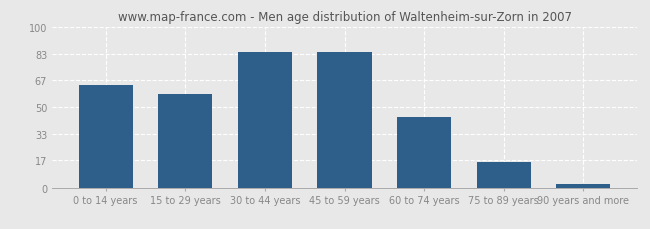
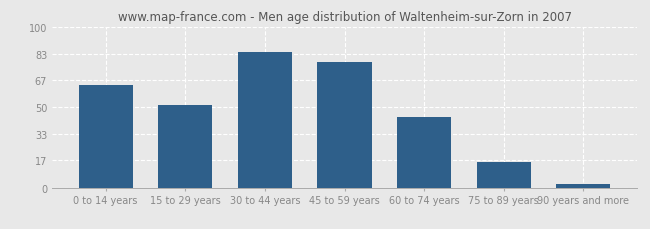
15 to 29 years: 58 -> 51
45 to 59 years: 84 -> 78
